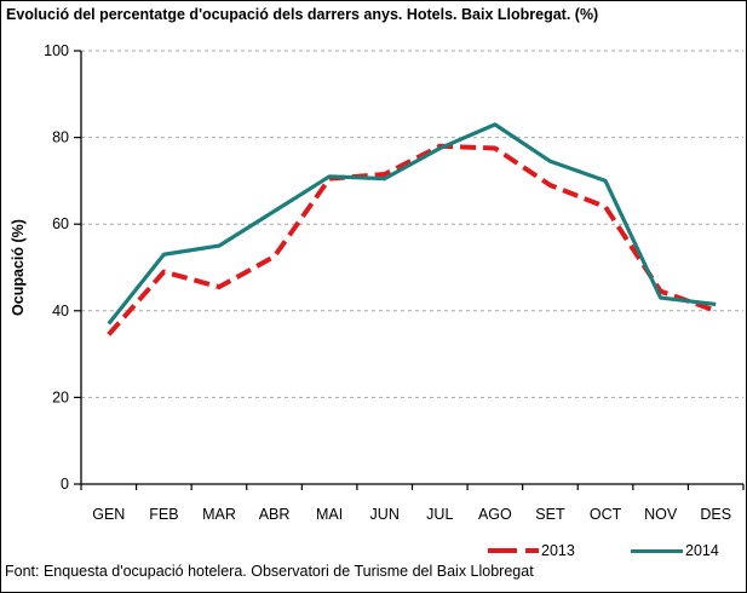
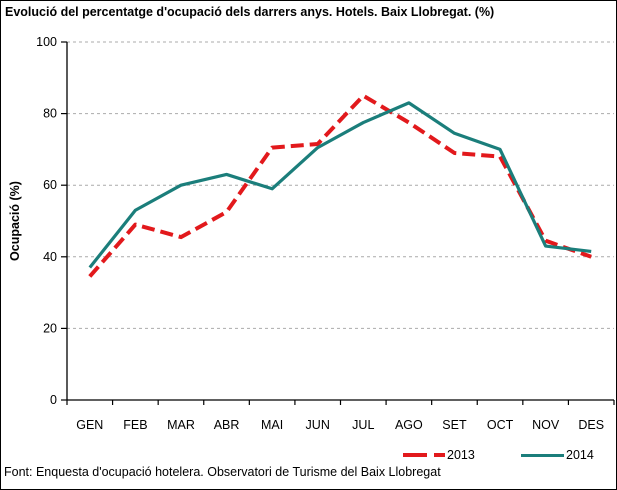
2014/MAR: 55 -> 60
2014/MAI: 71 -> 59
2013/JUL: 78 -> 85
2013/OCT: 64 -> 68
